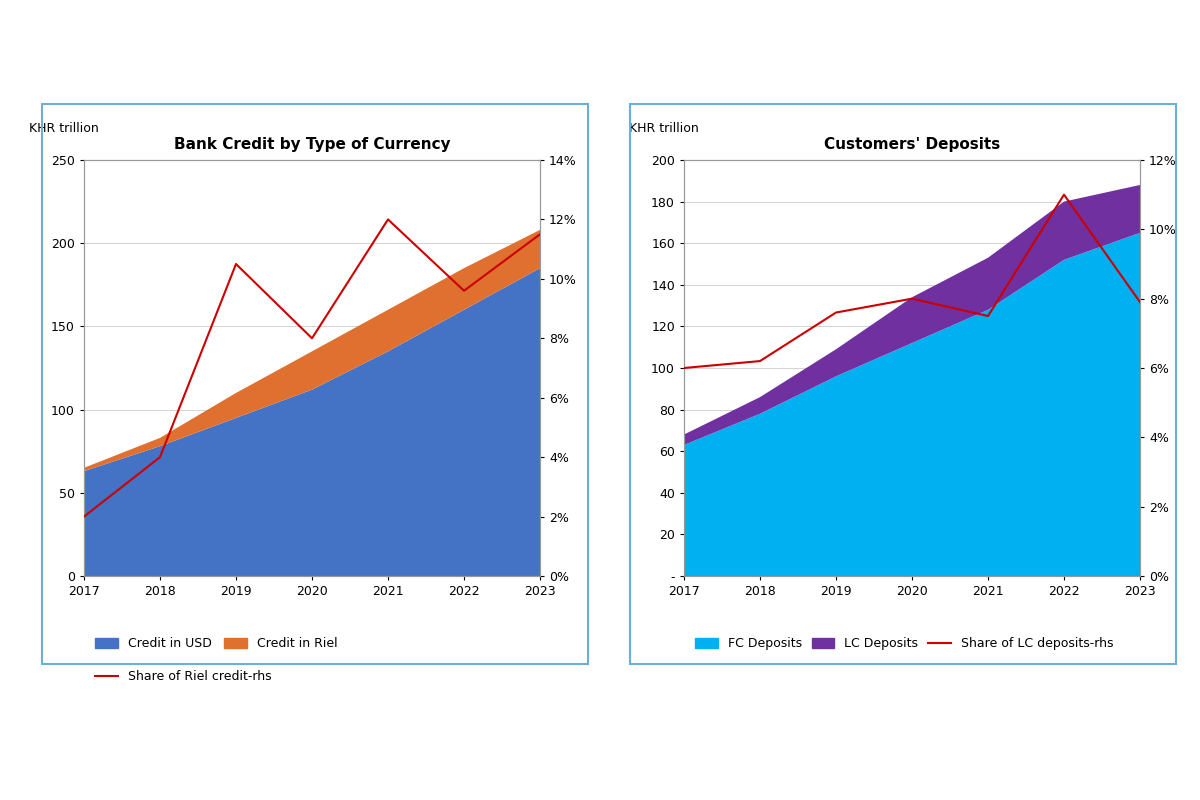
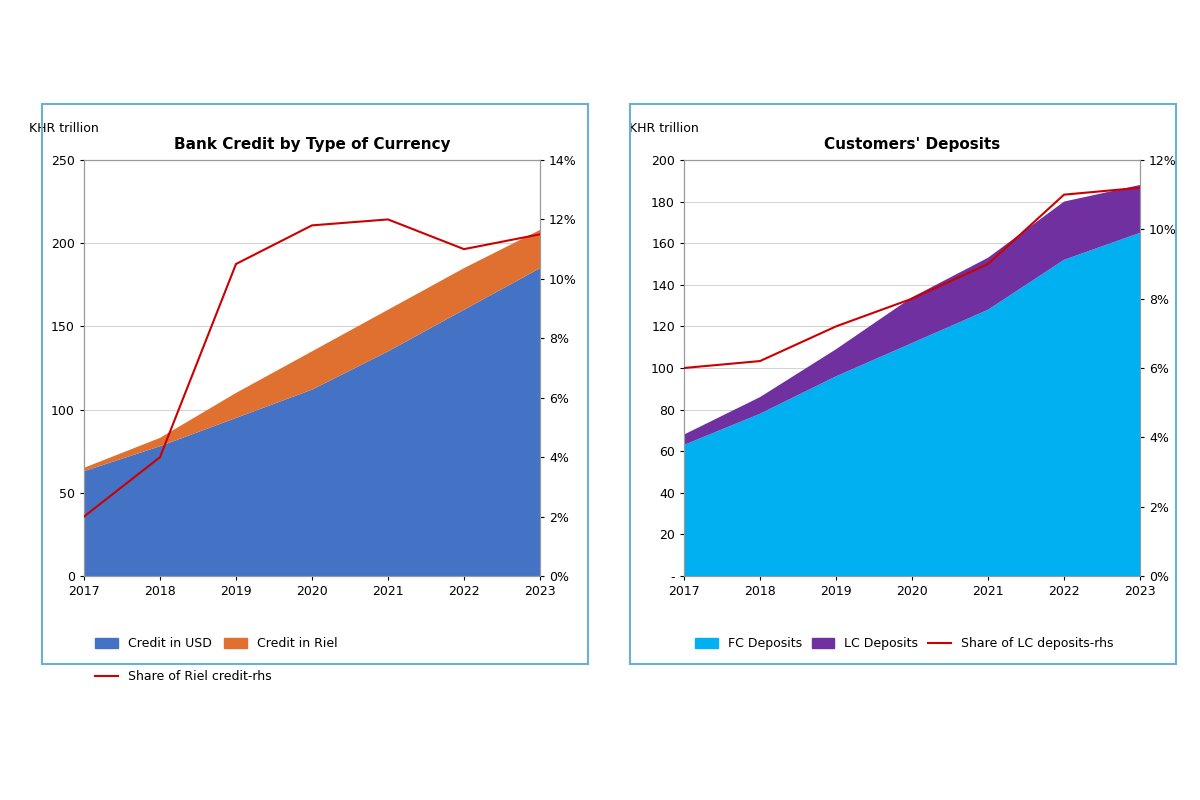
Bank Credit by Type of Currency/Share of Riel credit-rhs/2020: 8.0% -> 11.8%
Bank Credit by Type of Currency/Share of Riel credit-rhs/2022: 9.6% -> 11.0%
Customers' Deposits/Share of LC deposits-rhs/2019: 7.6% -> 7.2%
Customers' Deposits/Share of LC deposits-rhs/2021: 7.5% -> 9.0%
Customers' Deposits/Share of LC deposits-rhs/2023: 7.9% -> 11.2%
